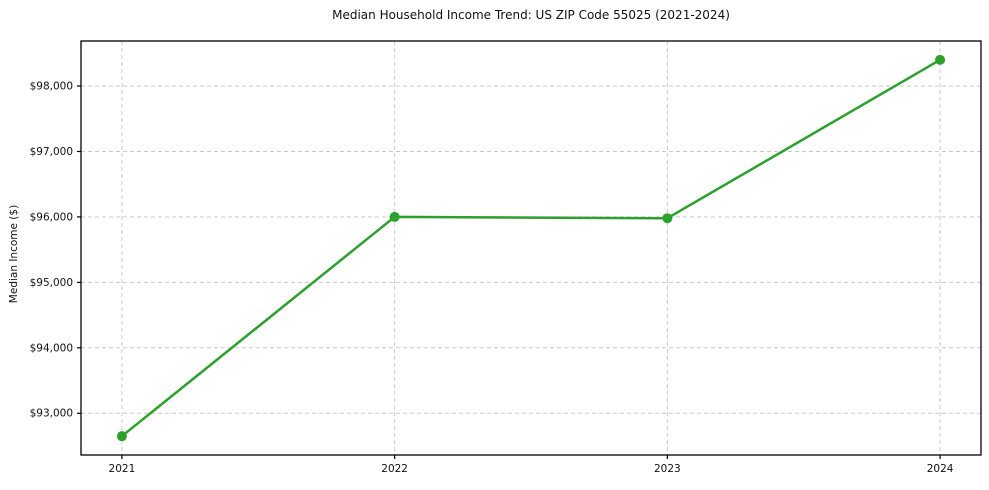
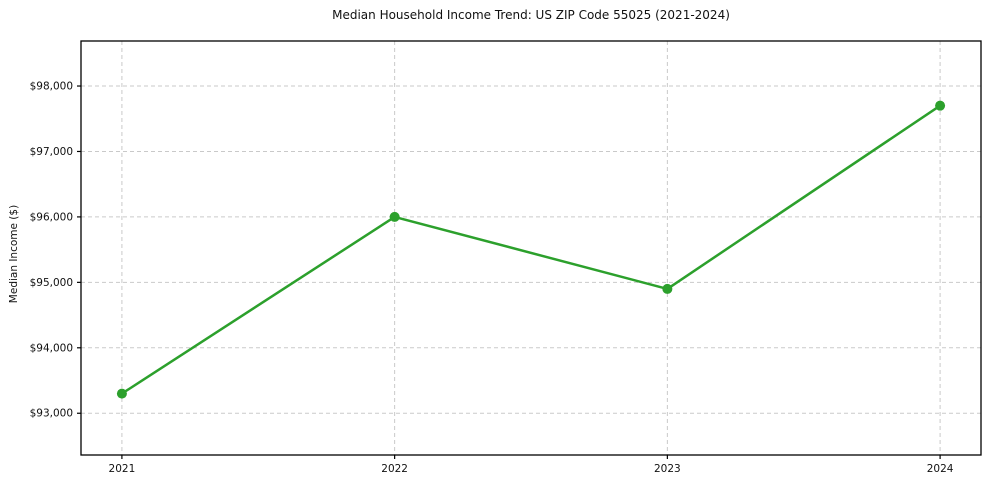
2021: $92600 -> $93300
2023: $96000 -> $94900
2024: $98400 -> $97700
